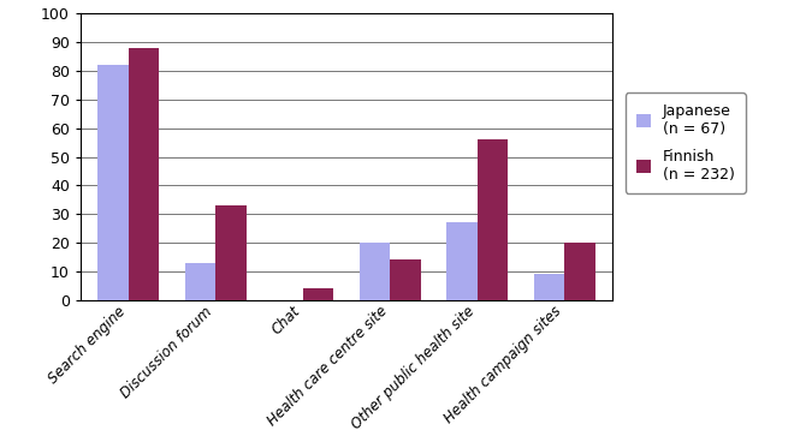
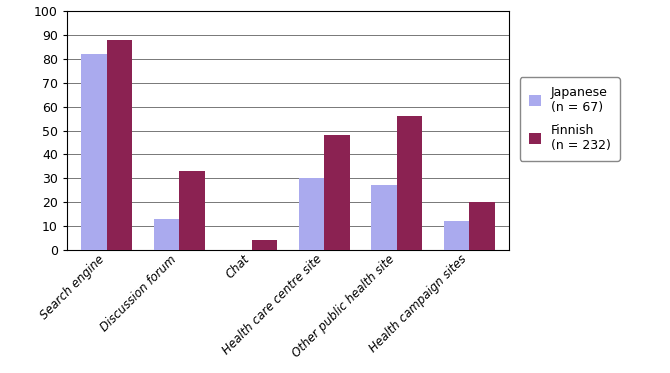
Japanese (n = 67)/Health care centre site: 20 -> 30
Finnish (n = 232)/Health care centre site: 14 -> 48
Japanese (n = 67)/Health campaign sites: 9 -> 12
